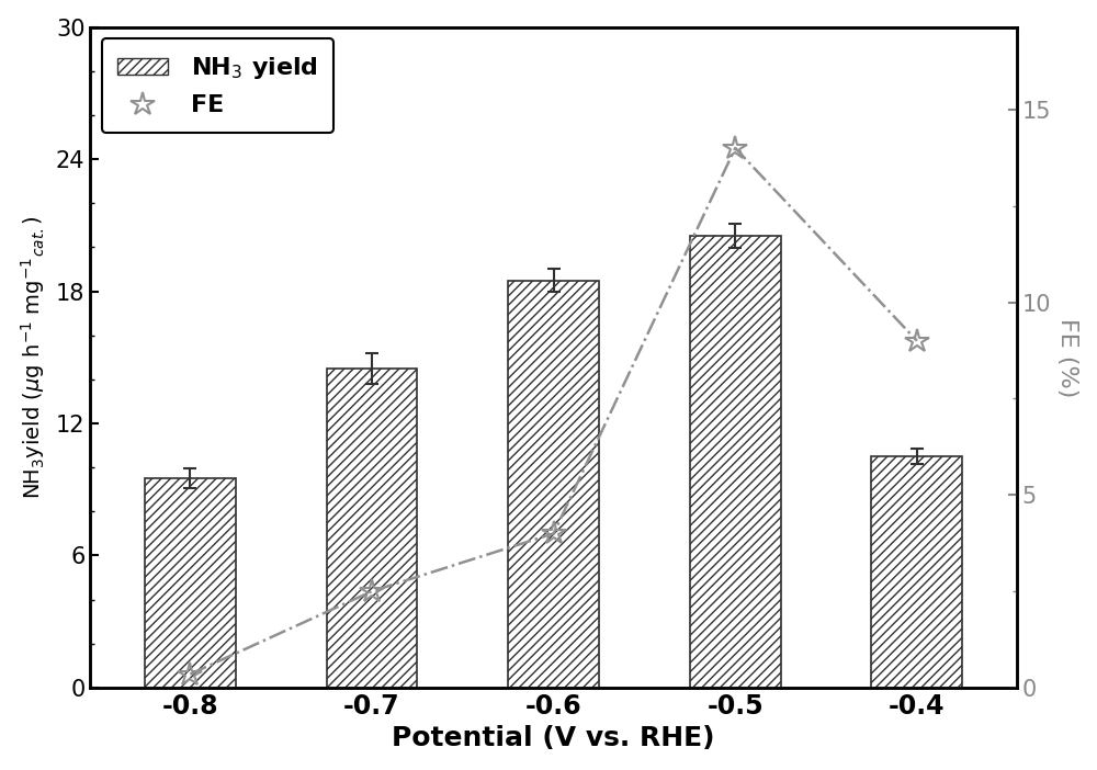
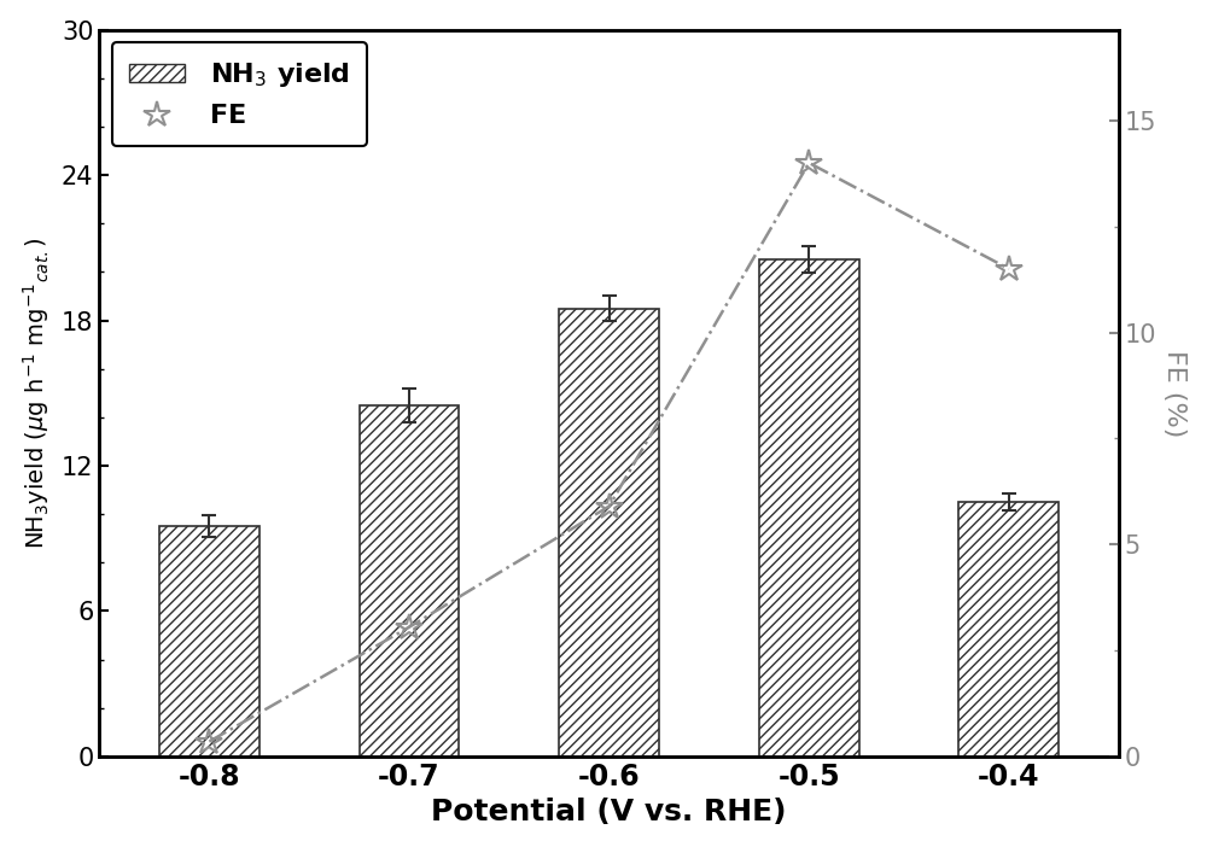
FE/-0.7: 2.50 -> 3.05
FE/-0.6: 4.00 -> 5.90
FE/-0.4: 9.00 -> 11.50
